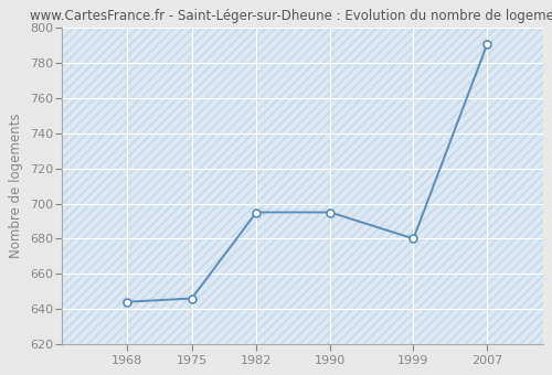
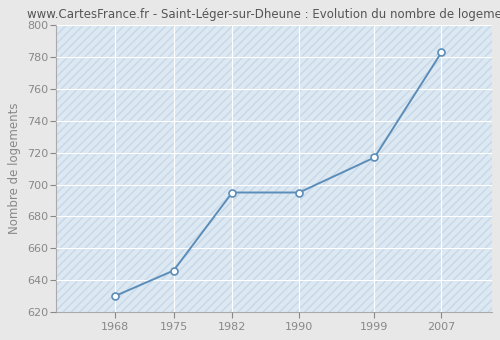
1968: 644 -> 630
1999: 680 -> 717
2007: 791 -> 783
